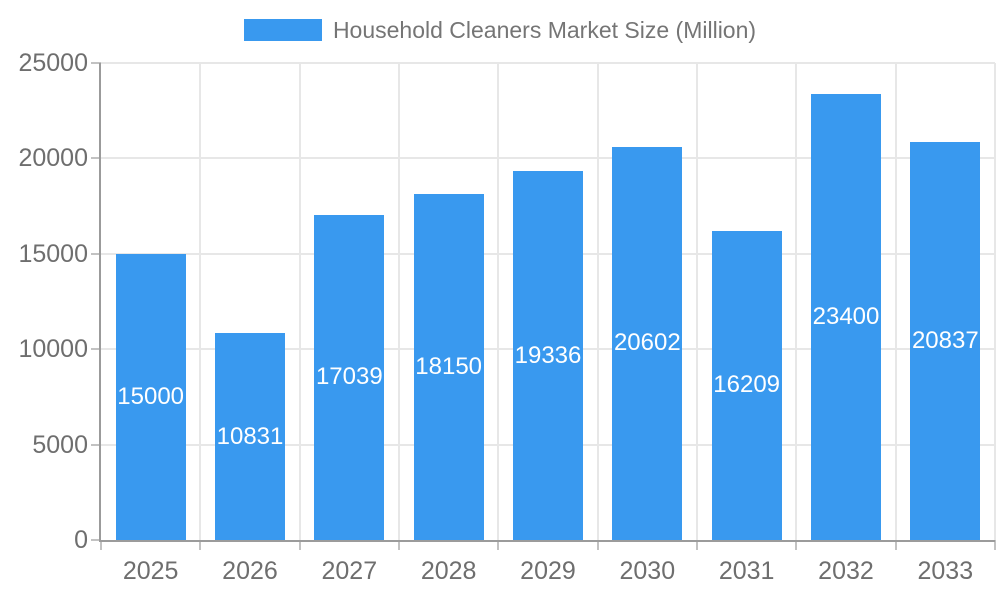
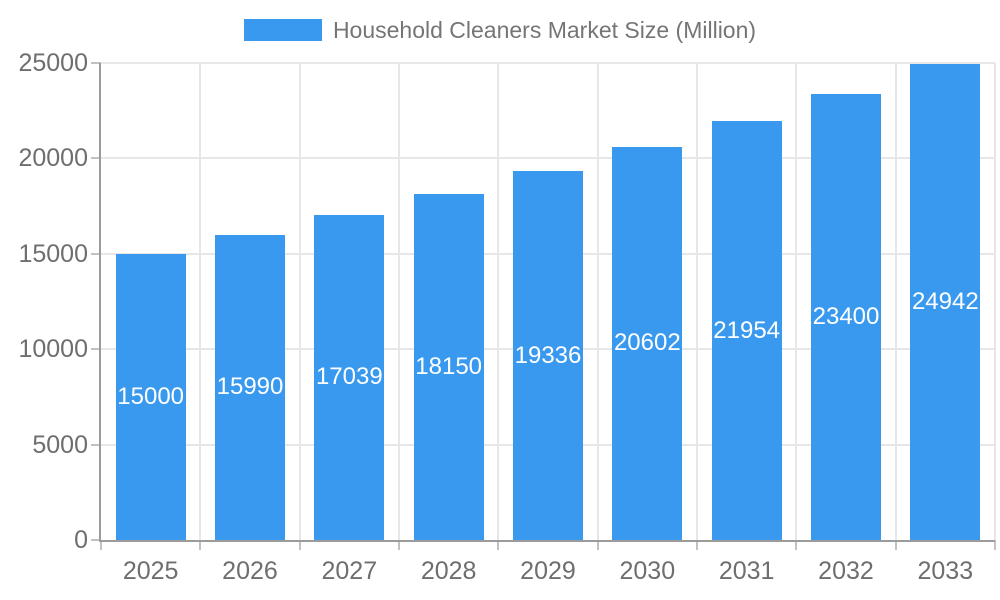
2026: 10831 -> 15990
2031: 16209 -> 21954
2033: 20837 -> 24942
